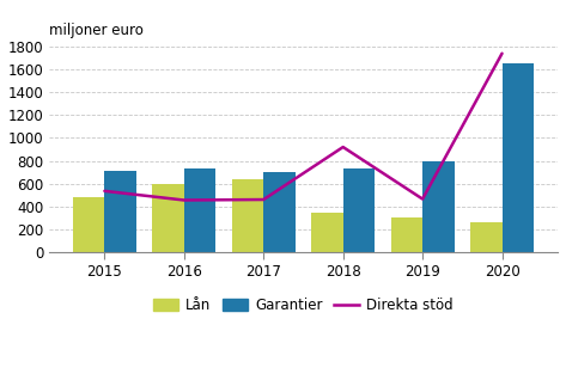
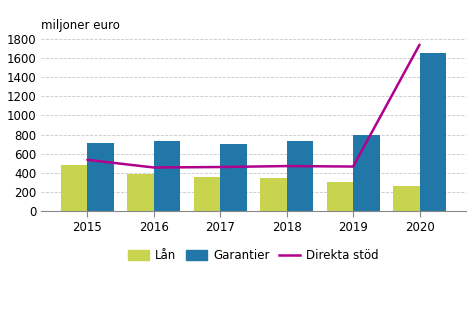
Lån/2016: 600 -> 390
Lån/2017: 640 -> 360
Direkta stöd/2018: 920 -> 470
